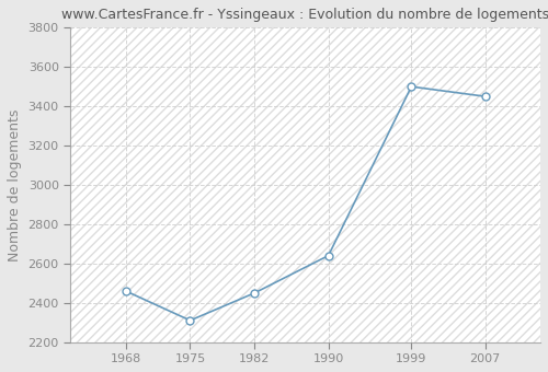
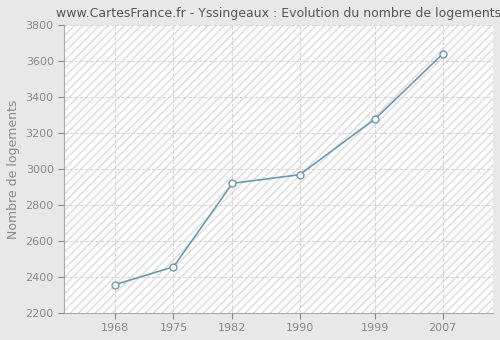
1968: 2460 -> 2360
1975: 2310 -> 2460
1982: 2450 -> 2920
1990: 2640 -> 2970
1999: 3500 -> 3280
2007: 3450 -> 3640
